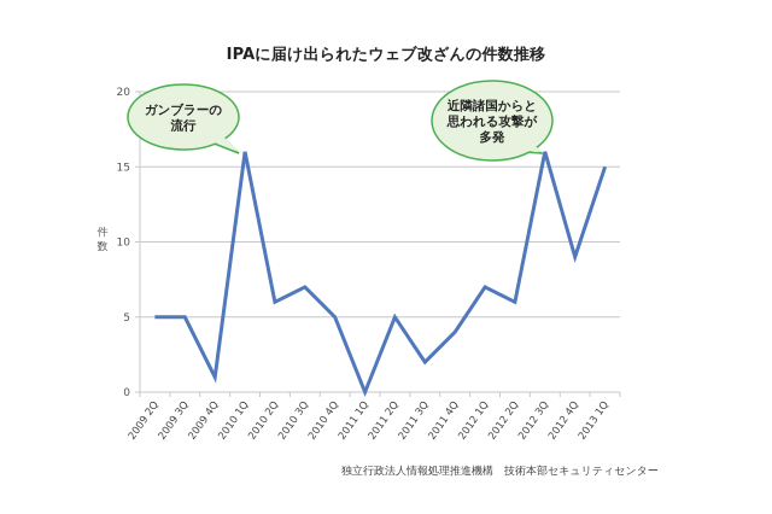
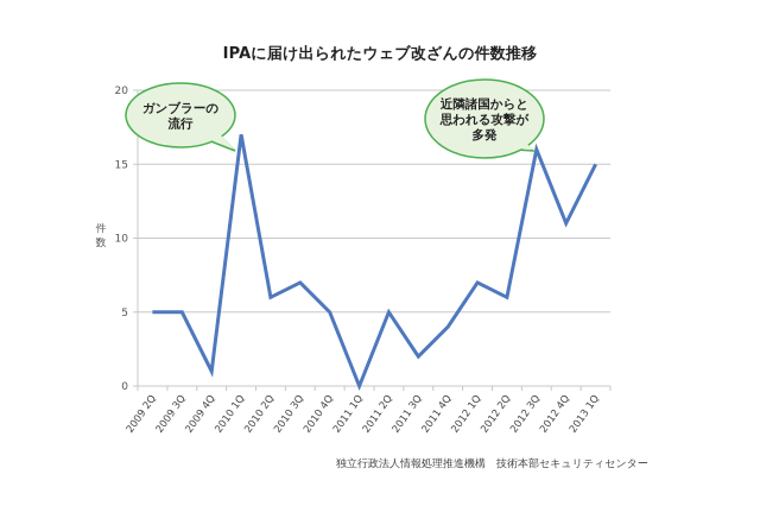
2010 1Q: 16 -> 17
2012 4Q: 9 -> 11
